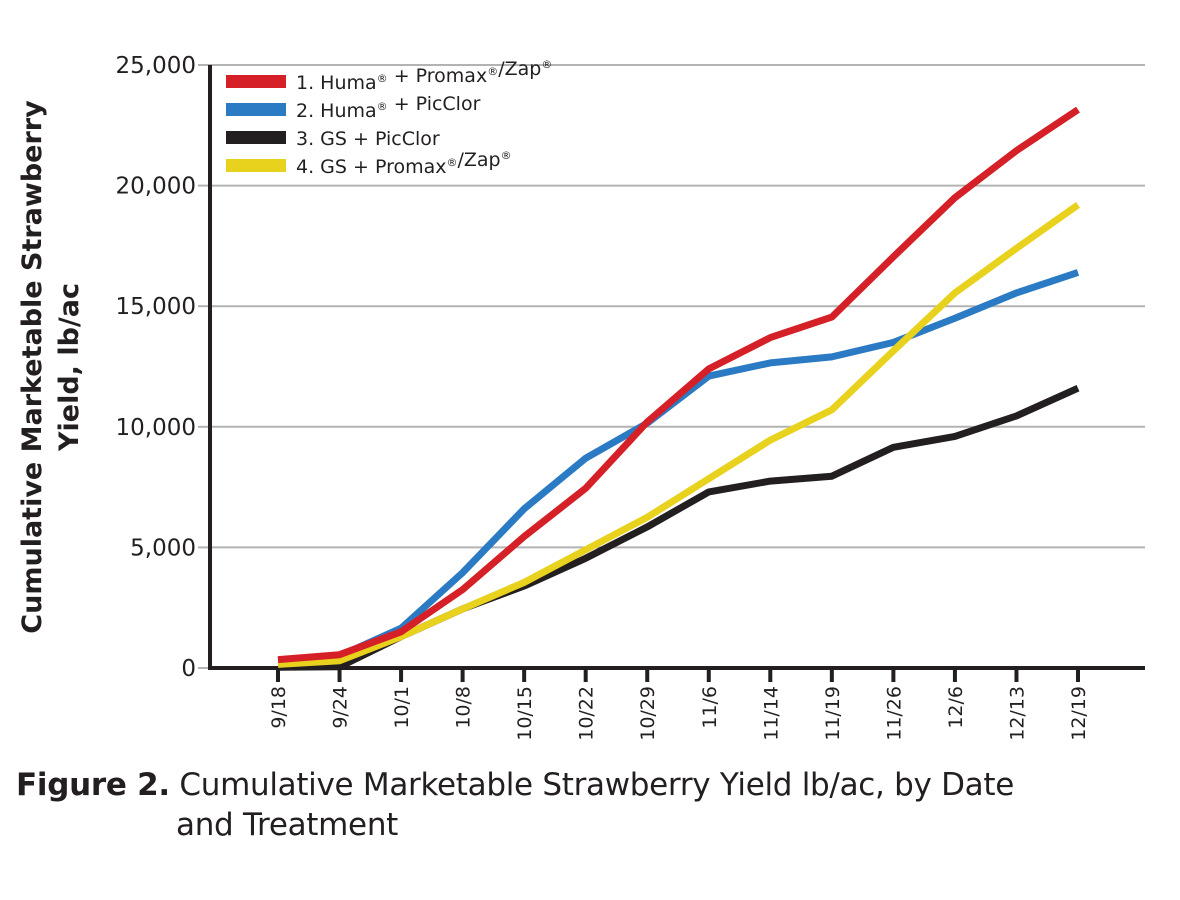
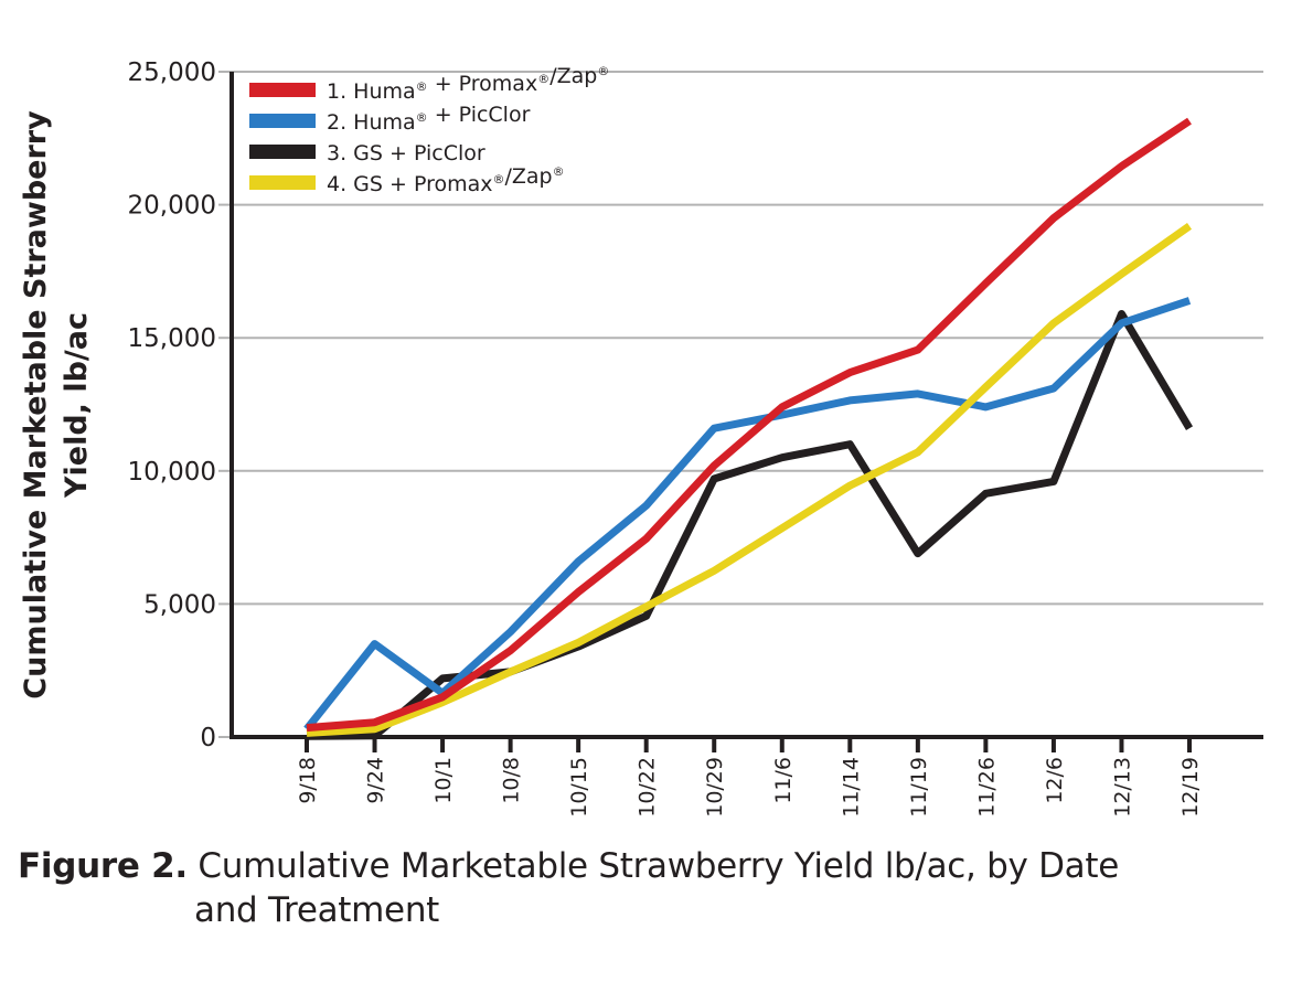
2. Huma® + PicClor/9/24: 500 -> 3500
3. GS + PicClor/10/1: 1300 -> 2200
2. Huma® + PicClor/10/29: 10200 -> 11600
3. GS + PicClor/10/29: 5800 -> 9700
3. GS + PicClor/11/6: 7300 -> 10500
3. GS + PicClor/11/14: 7800 -> 11000
3. GS + PicClor/11/19: 8000 -> 6900
2. Huma® + PicClor/11/26: 13500 -> 12400
2. Huma® + PicClor/12/6: 14500 -> 13100
3. GS + PicClor/12/13: 10400 -> 15900
